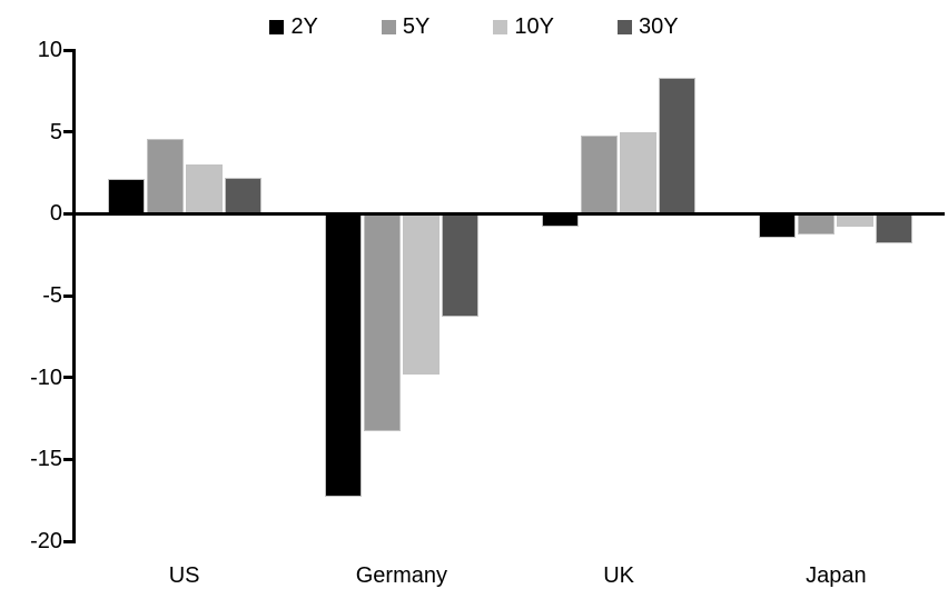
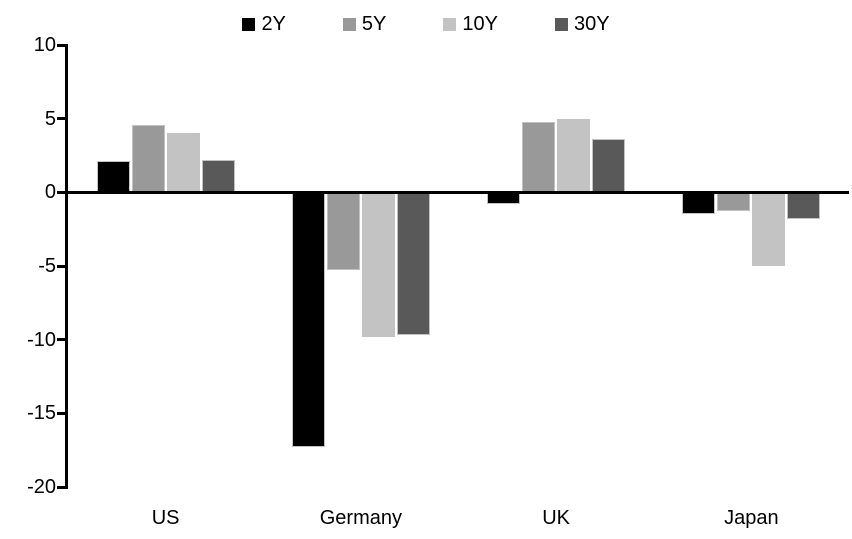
10Y/US: 3.0 -> 4.0
5Y/Germany: -13.3 -> -5.3
30Y/Germany: -6.3 -> -9.7
30Y/UK: 8.3 -> 3.6
10Y/Japan: -0.8 -> -5.0
